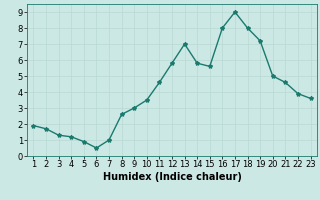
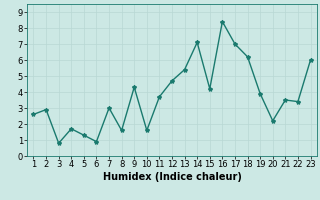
1: 1.9 -> 2.6
2: 1.7 -> 2.9
3: 1.3 -> 0.8
4: 1.2 -> 1.7
5: 0.9 -> 1.3
6: 0.5 -> 0.9
7: 1.0 -> 3.0
8: 2.6 -> 1.6
9: 3.0 -> 4.3
10: 3.5 -> 1.6
11: 4.6 -> 3.7
12: 5.8 -> 4.7
13: 7.0 -> 5.4
14: 5.8 -> 7.1
15: 5.6 -> 4.2
16: 8.0 -> 8.4
17: 9.0 -> 7.0
18: 8.0 -> 6.2
19: 7.2 -> 3.9
20: 5.0 -> 2.2
21: 4.6 -> 3.5
22: 3.9 -> 3.4
23: 3.6 -> 6.0
